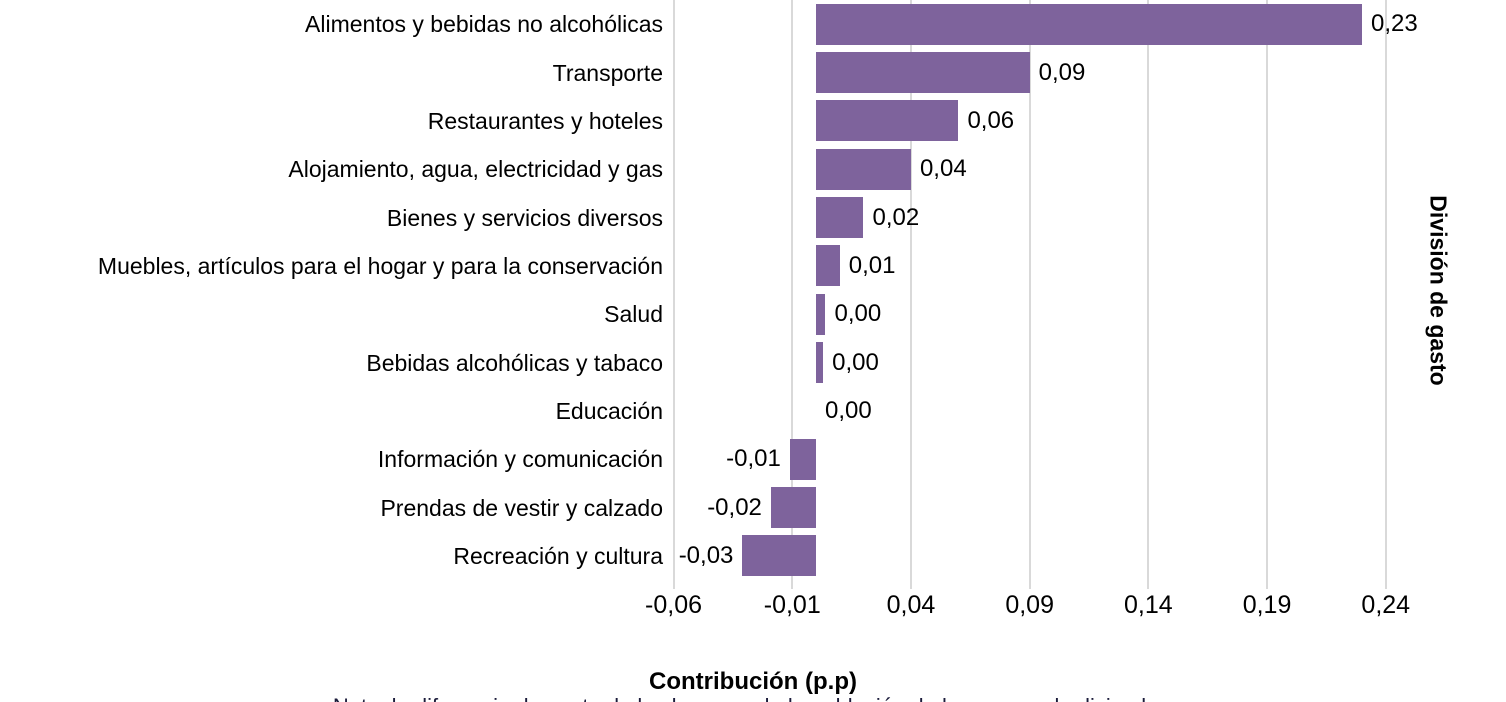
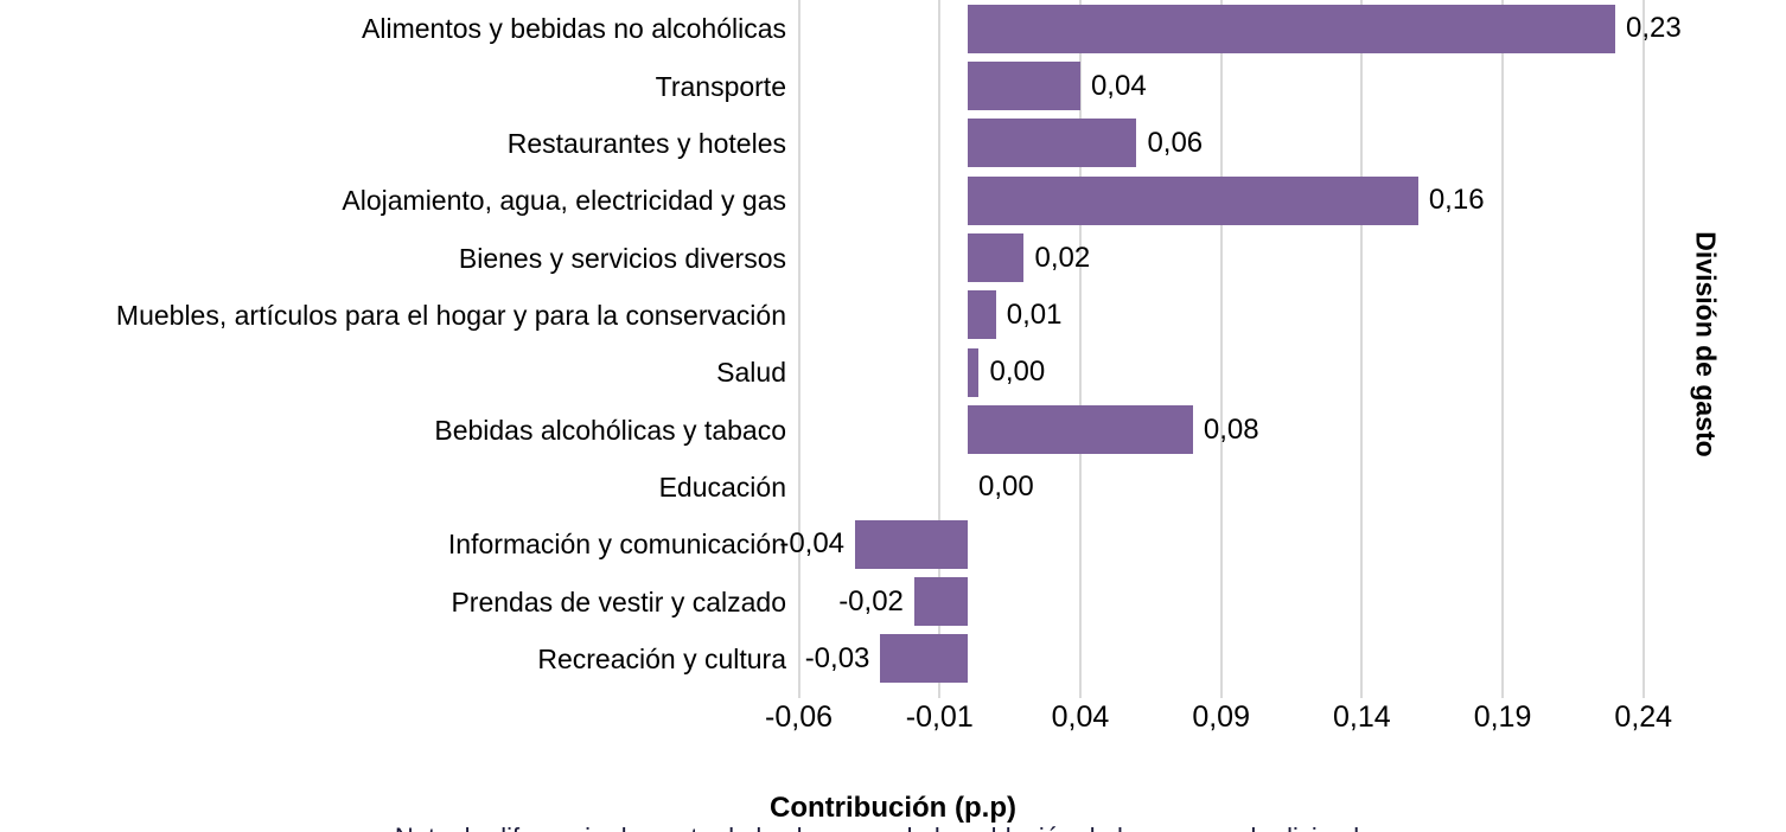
Transporte: 0,09 -> 0,04
Alojamiento, agua, electricidad y gas: 0,04 -> 0,16
Bebidas alcohólicas y tabaco: 0,00 -> 0,08
Información y comunicación: -0,01 -> -0,04
